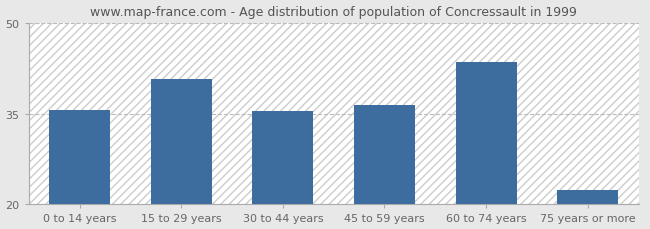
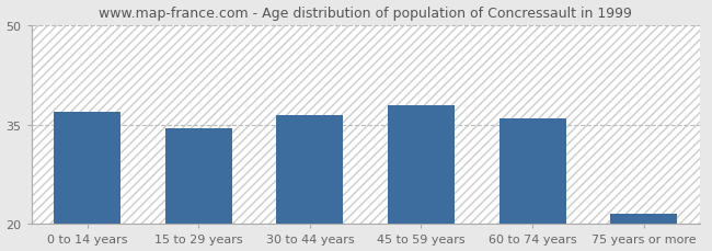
0 to 14 years: 35.6 -> 37.0
15 to 29 years: 40.8 -> 34.5
30 to 44 years: 35.4 -> 36.5
45 to 59 years: 36.4 -> 38.0
60 to 74 years: 43.6 -> 36.0
75 years or more: 22.4 -> 21.5
